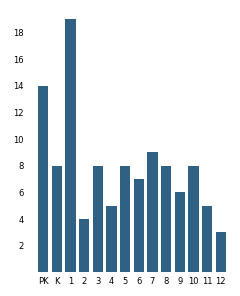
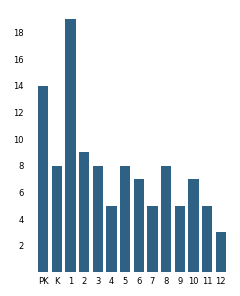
2: 4 -> 9
7: 9 -> 5
9: 6 -> 5
10: 8 -> 7
